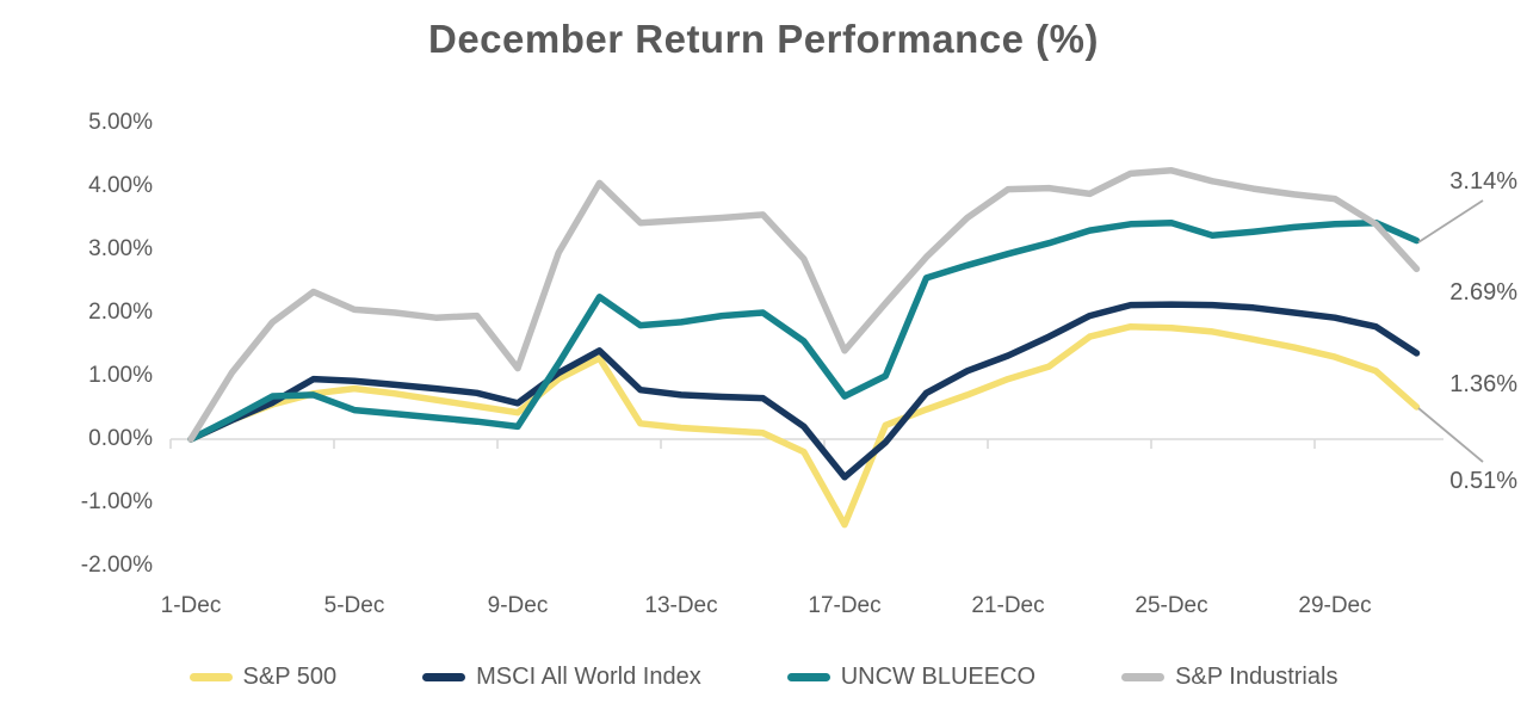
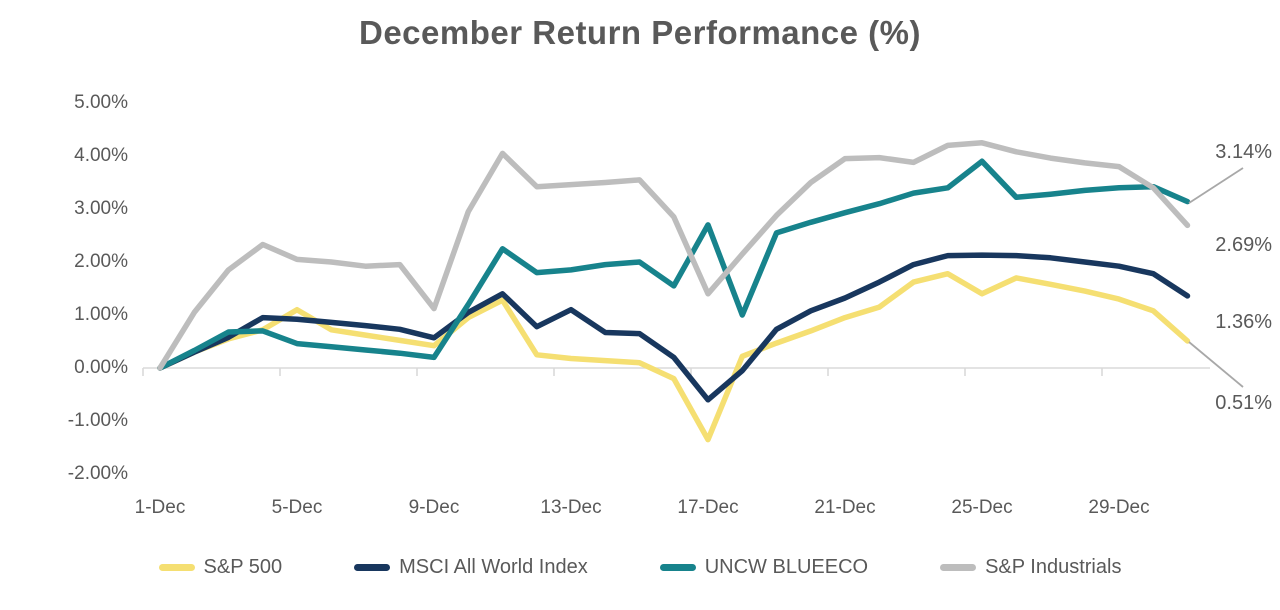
S&P 500/5-Dec: 0.8% -> 1.1%
MSCI All World Index/13-Dec: 0.7% -> 1.1%
UNCW BLUEECO/17-Dec: 0.7% -> 2.7%
S&P 500/25-Dec: 1.8% -> 1.4%
UNCW BLUEECO/25-Dec: 3.4% -> 3.9%
